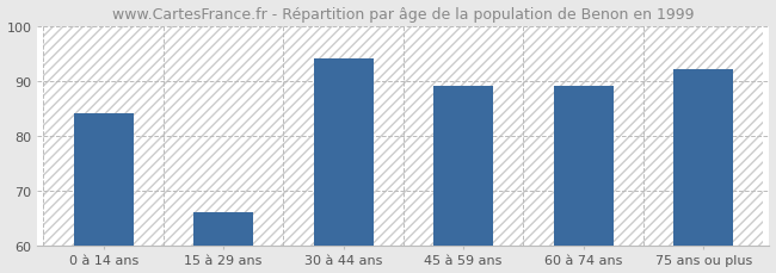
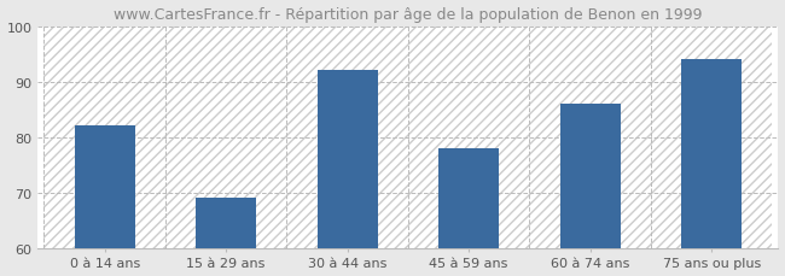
0 à 14 ans: 84 -> 82
15 à 29 ans: 66 -> 69
30 à 44 ans: 94 -> 92
45 à 59 ans: 89 -> 78
60 à 74 ans: 89 -> 86
75 ans ou plus: 92 -> 94
